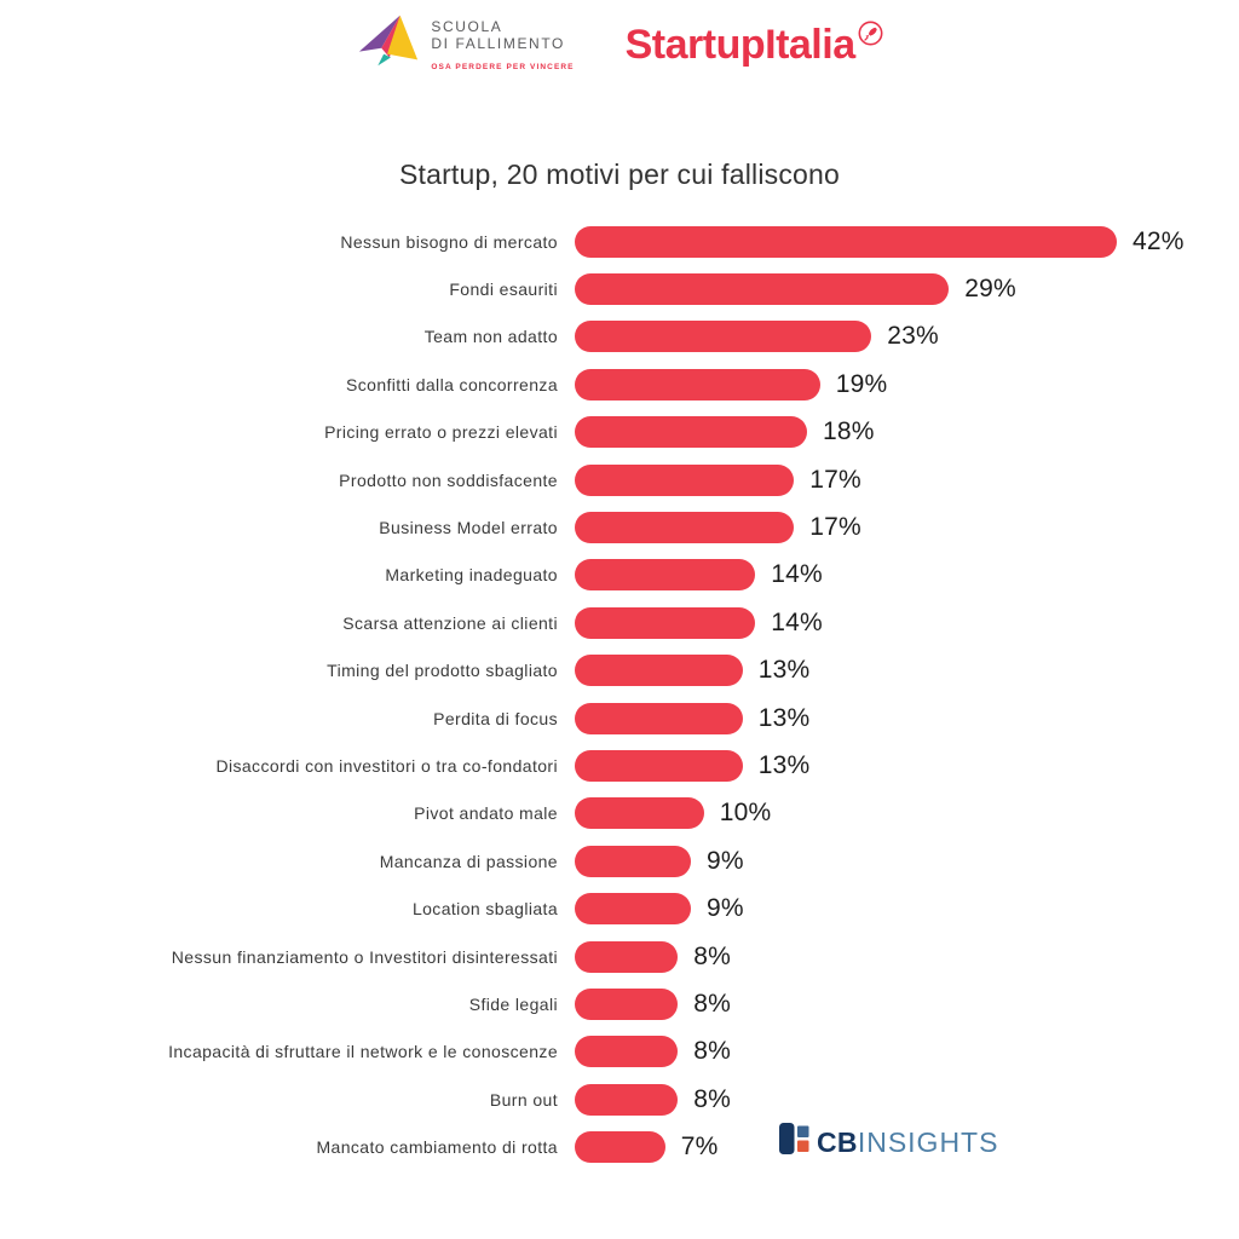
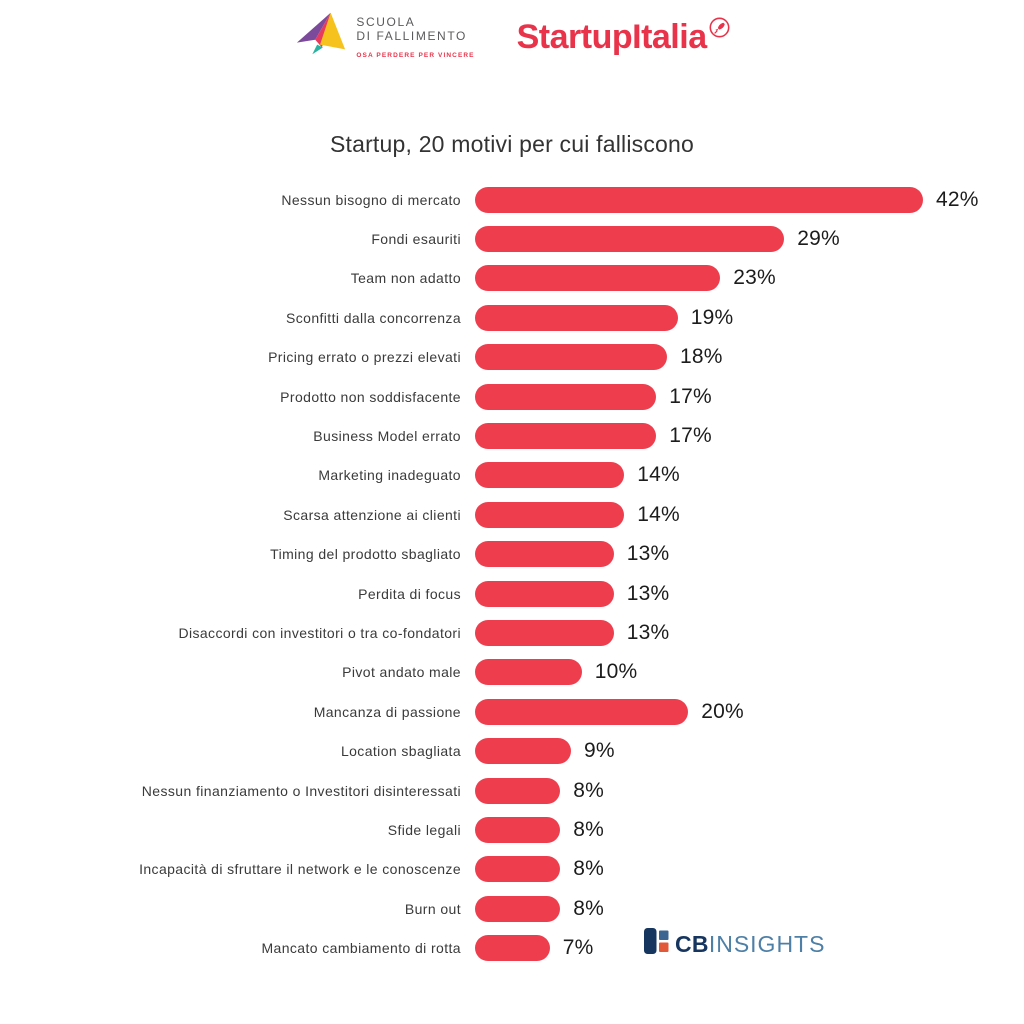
Mancanza di passione: 9% -> 20%
